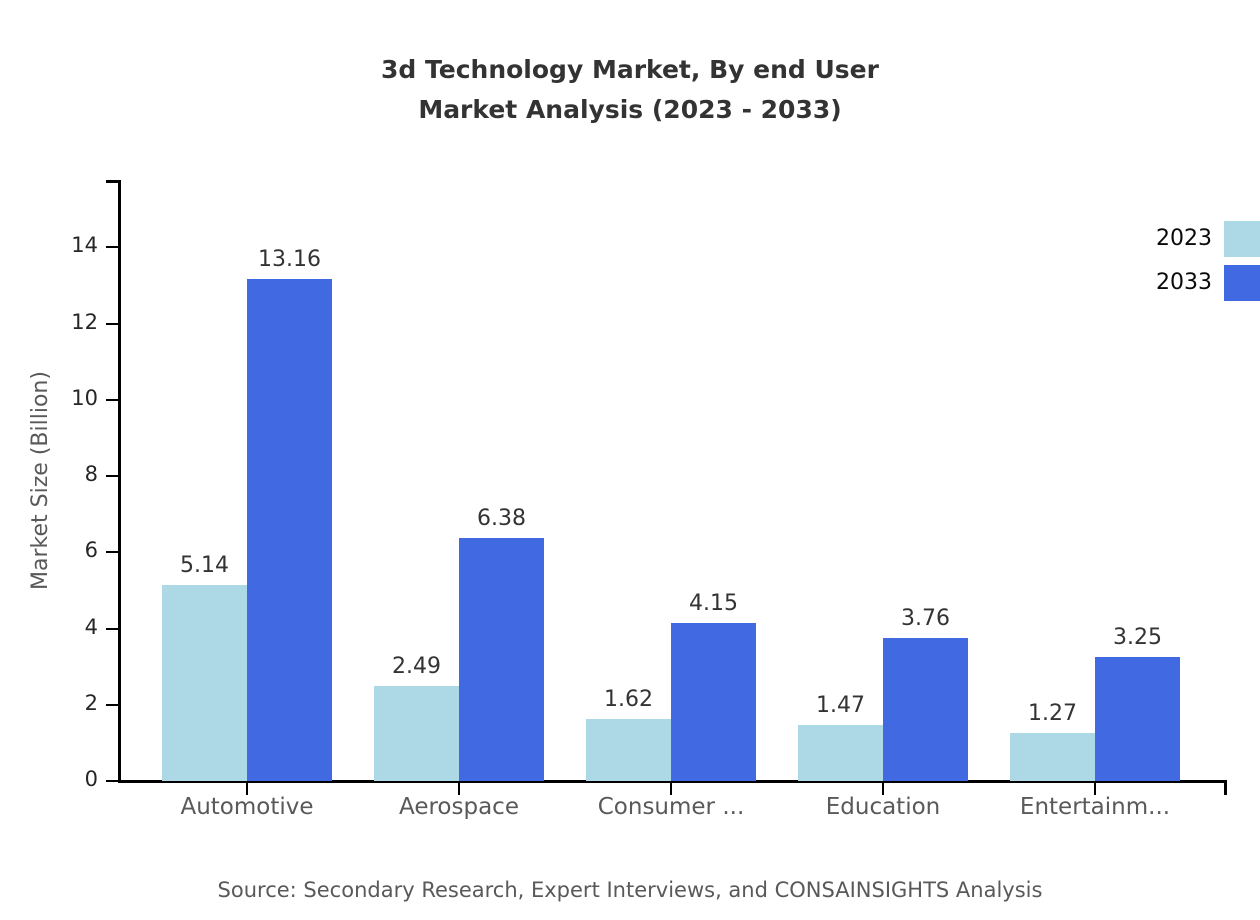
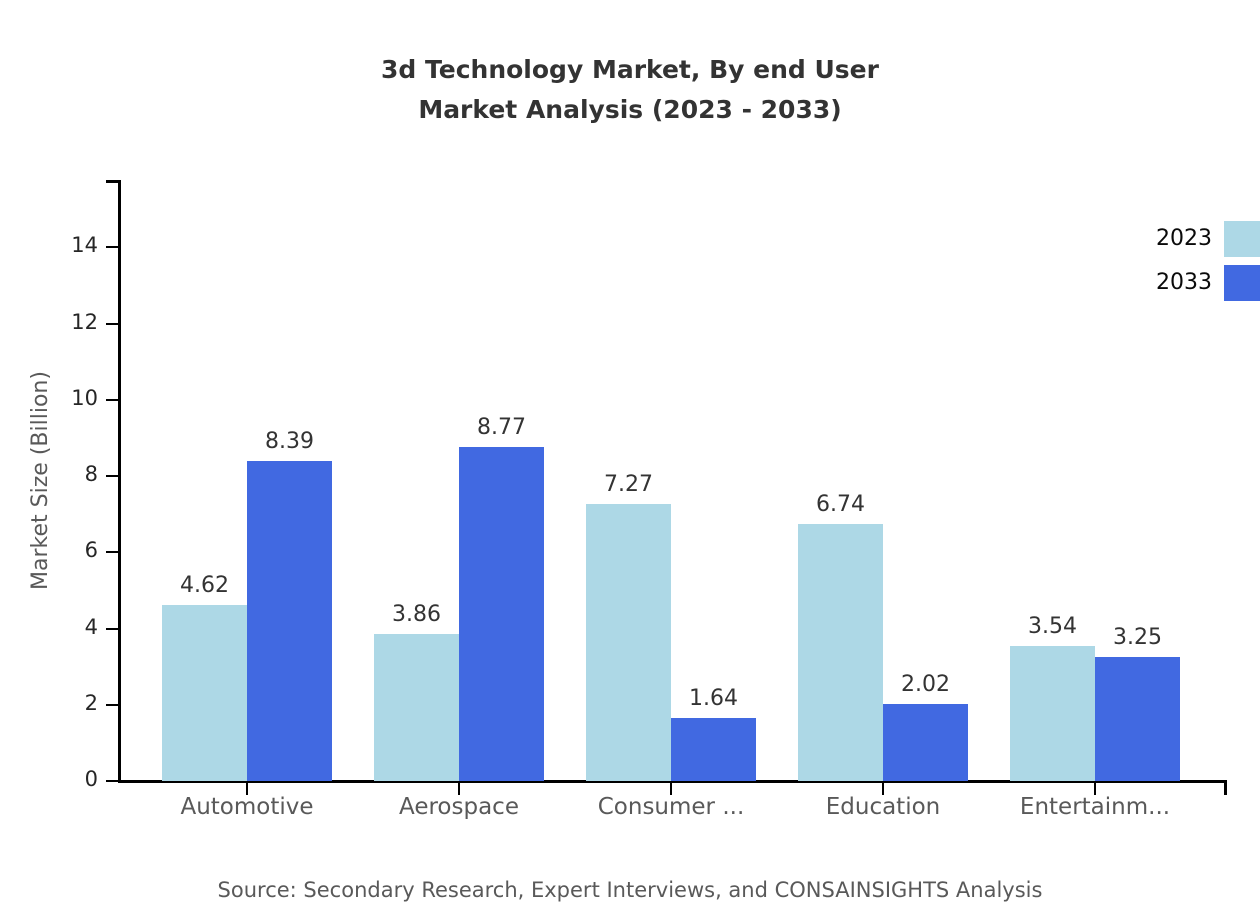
2023/Automotive: 5.14 -> 4.62
2033/Automotive: 13.16 -> 8.39
2023/Aerospace: 2.49 -> 3.86
2033/Aerospace: 6.38 -> 8.77
2023/Consumer ...: 1.62 -> 7.27
2033/Consumer ...: 4.15 -> 1.64
2023/Education: 1.47 -> 6.74
2033/Education: 3.76 -> 2.02
2023/Entertainm...: 1.27 -> 3.54
